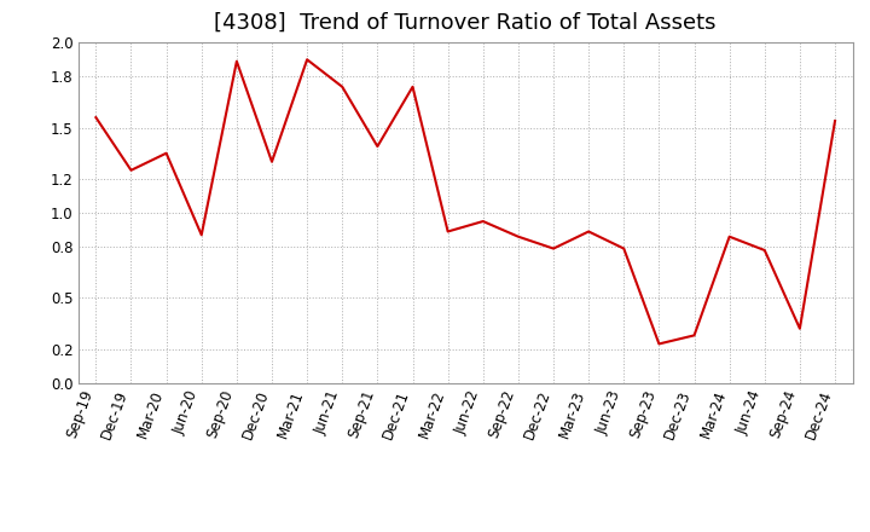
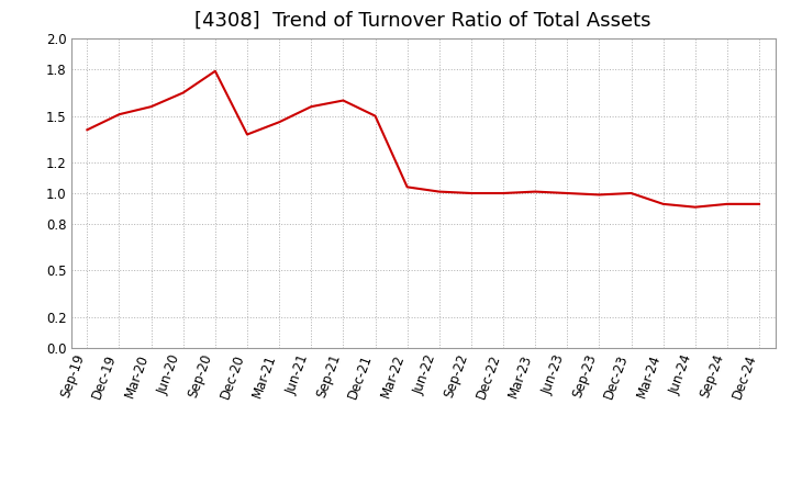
Sep-19: 1.56 -> 1.41
Dec-19: 1.25 -> 1.51
Mar-20: 1.35 -> 1.56
Jun-20: 0.87 -> 1.65
Sep-20: 1.89 -> 1.79
Dec-20: 1.30 -> 1.38
Mar-21: 1.90 -> 1.46
Jun-21: 1.74 -> 1.56
Sep-21: 1.39 -> 1.60
Dec-21: 1.74 -> 1.50
Mar-22: 0.89 -> 1.04
Jun-22: 0.95 -> 1.01
Sep-22: 0.86 -> 1.00
Dec-22: 0.79 -> 1.00
Mar-23: 0.89 -> 1.01
Jun-23: 0.79 -> 1.00
Sep-23: 0.23 -> 0.99
Dec-23: 0.28 -> 1.00
Mar-24: 0.86 -> 0.93
Jun-24: 0.78 -> 0.91
Sep-24: 0.32 -> 0.93
Dec-24: 1.54 -> 0.93
